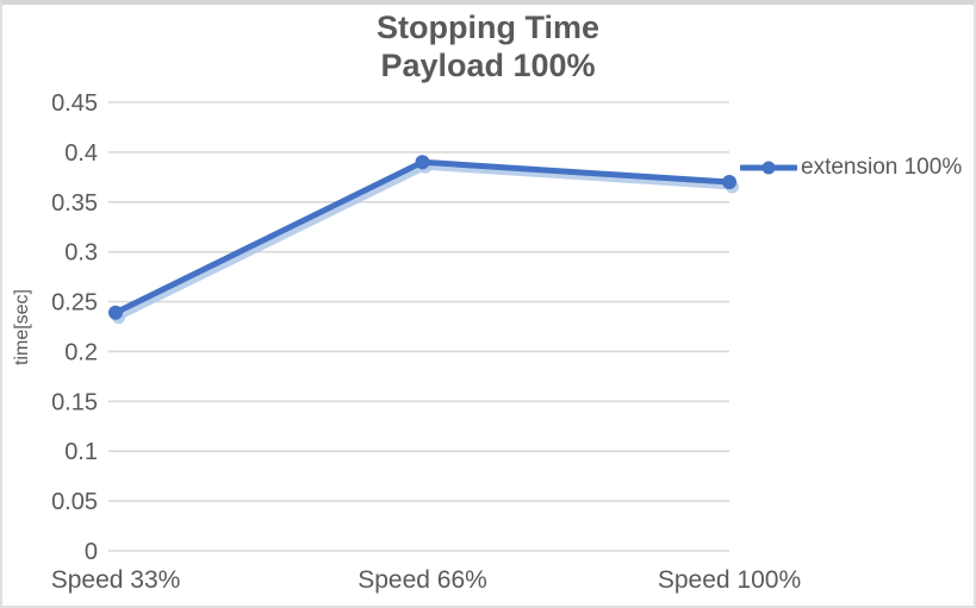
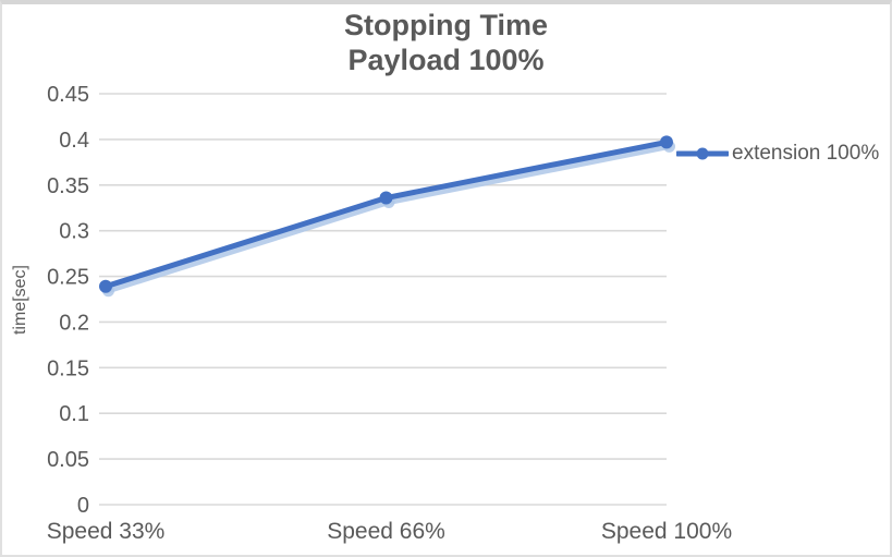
Speed 66%: 0.39 -> 0.34
Speed 100%: 0.37 -> 0.40
